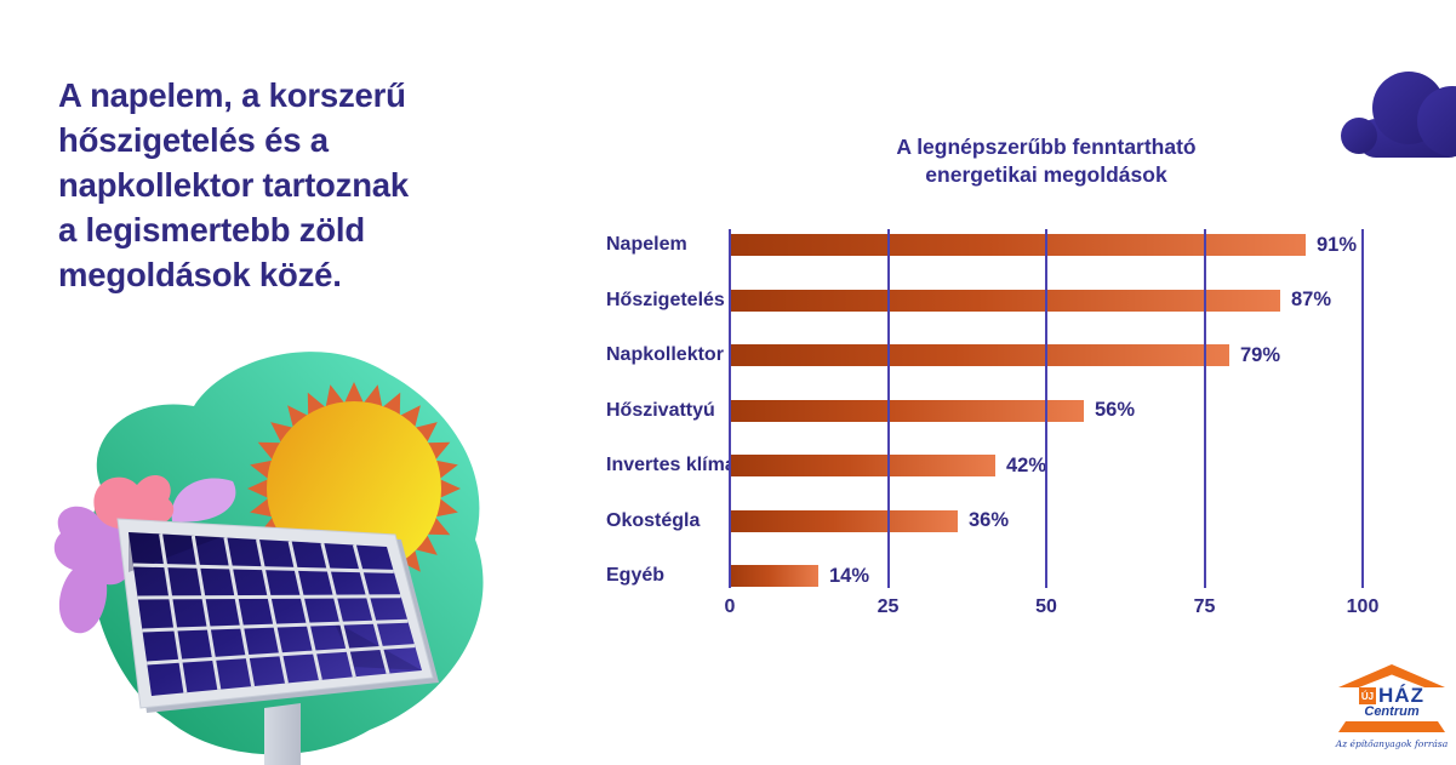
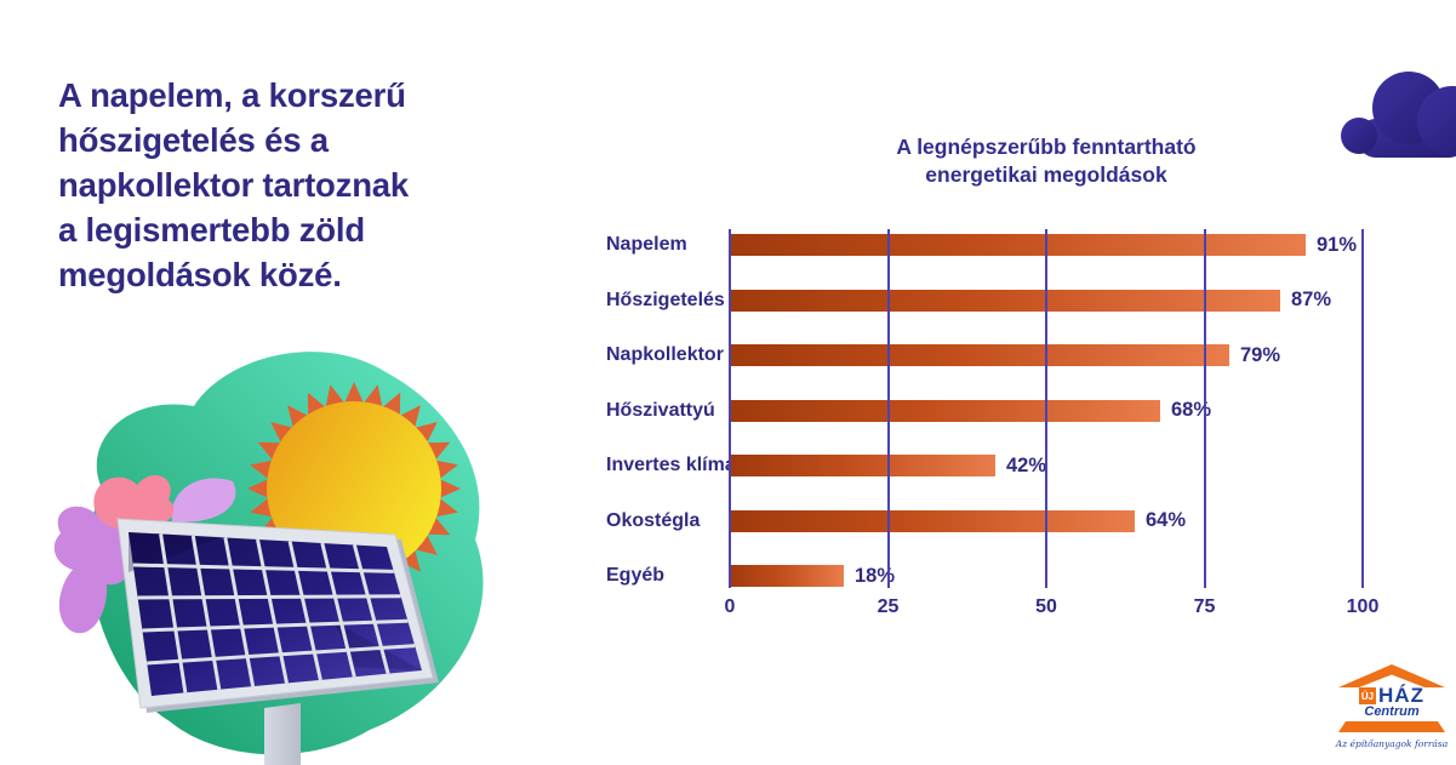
Hőszivattyú: 56% -> 68%
Okostégla: 36% -> 64%
Egyéb: 14% -> 18%
